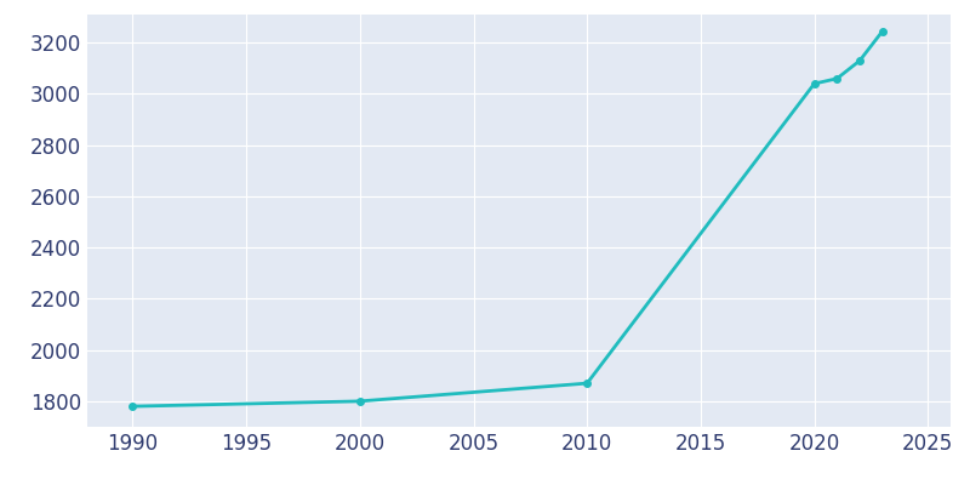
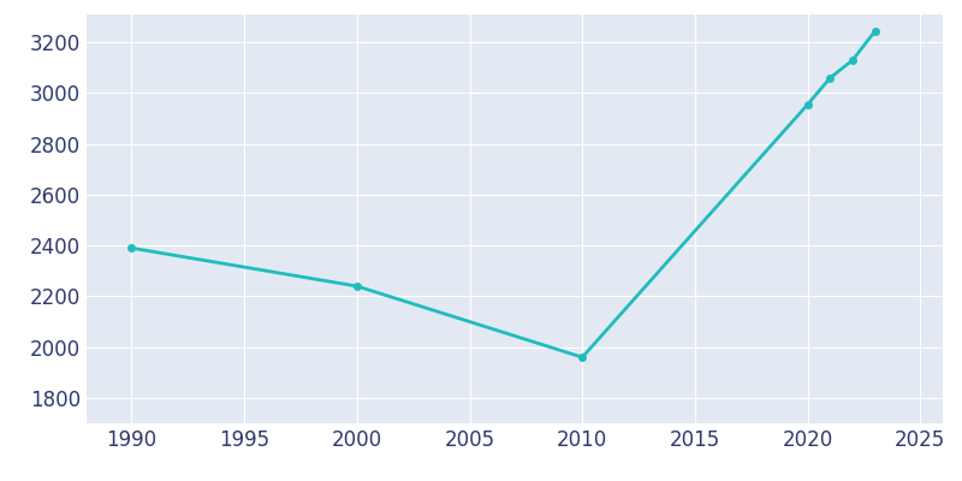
1990: 1780 -> 2390
2000: 1800 -> 2240
2010: 1870 -> 1960
2020: 3040 -> 2955
